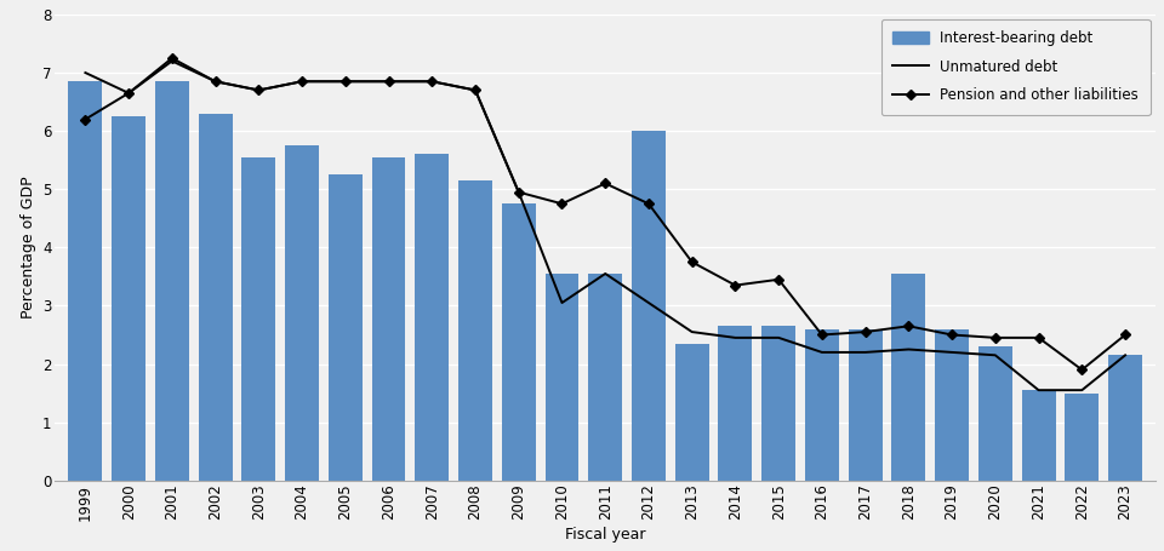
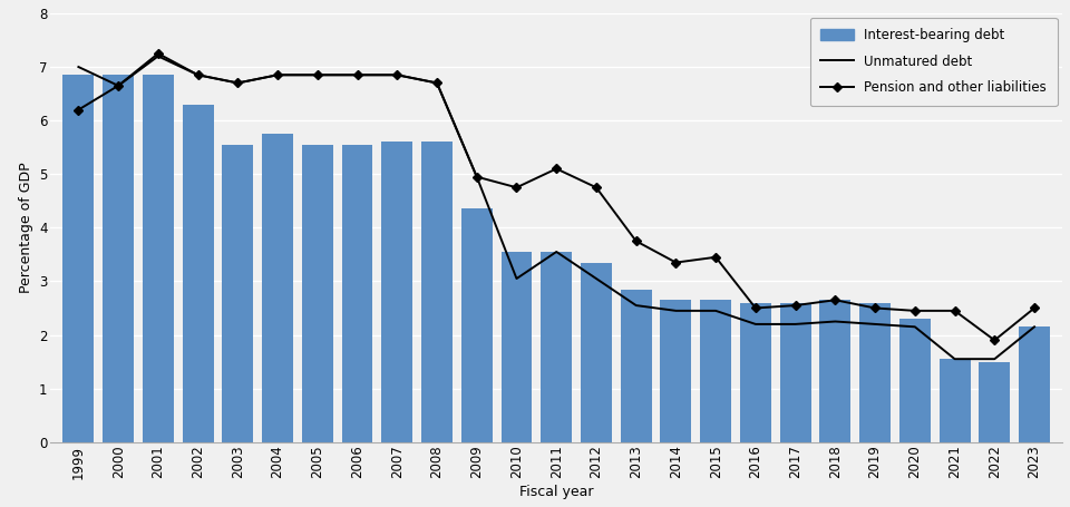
Interest-bearing debt/2000: 6.25 -> 6.85
Interest-bearing debt/2005: 5.25 -> 5.55
Interest-bearing debt/2008: 5.15 -> 5.60
Interest-bearing debt/2009: 4.75 -> 4.35
Interest-bearing debt/2012: 6.00 -> 3.35
Interest-bearing debt/2013: 2.35 -> 2.85
Interest-bearing debt/2018: 3.55 -> 2.65
